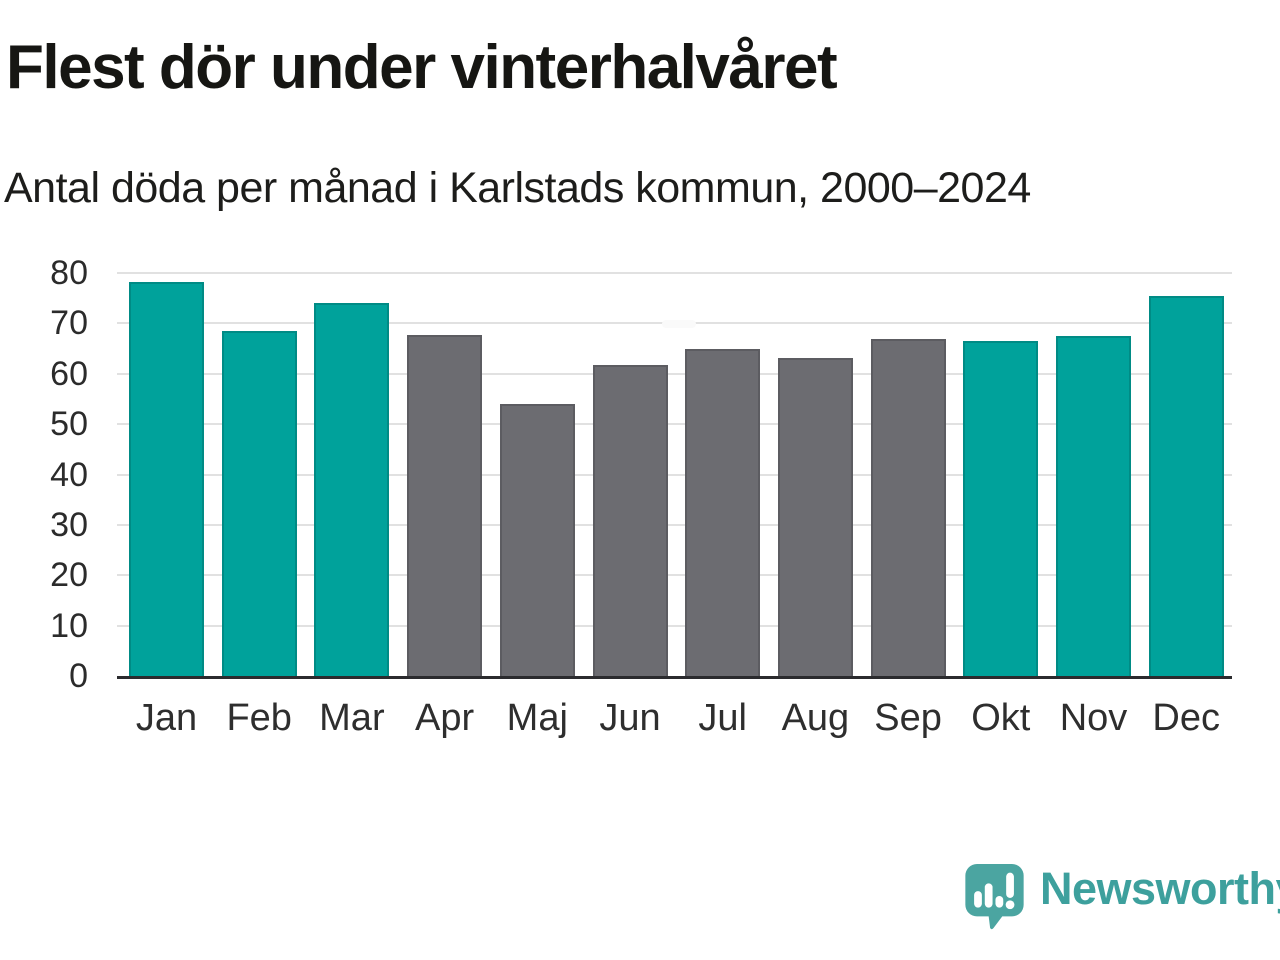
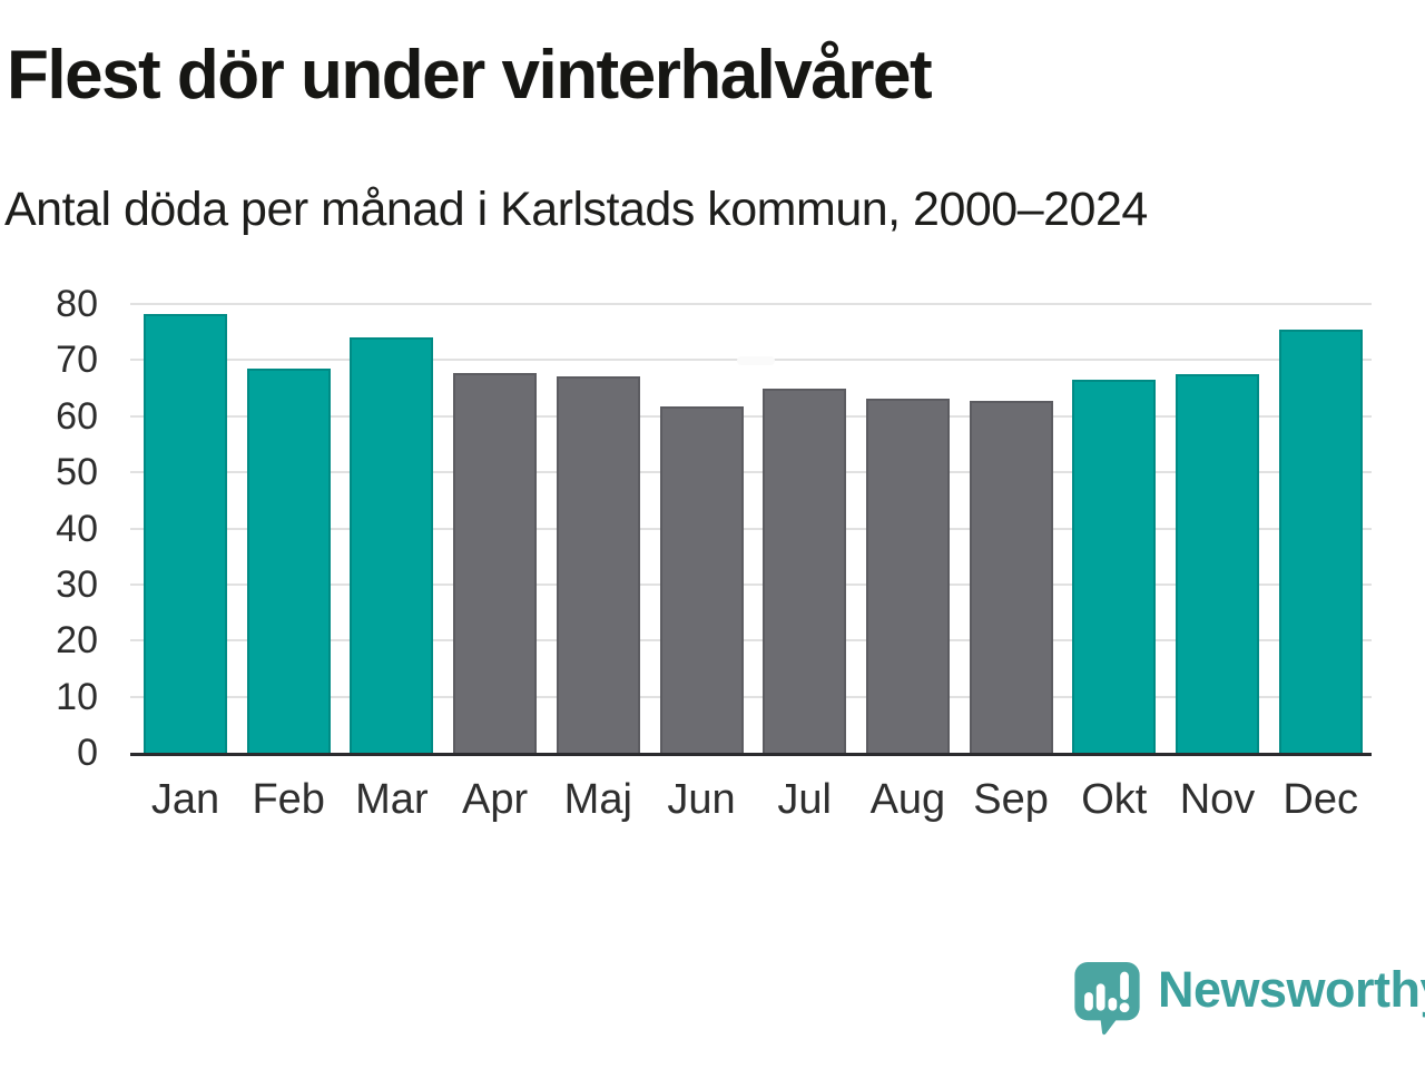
Maj: 54 -> 67
Sep: 67 -> 63
